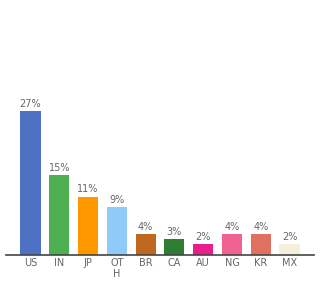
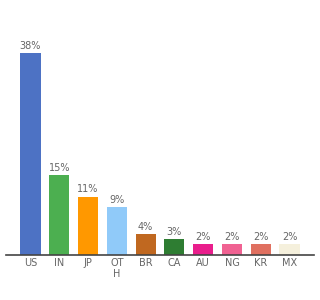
US: 27% -> 38%
NG: 4% -> 2%
KR: 4% -> 2%
